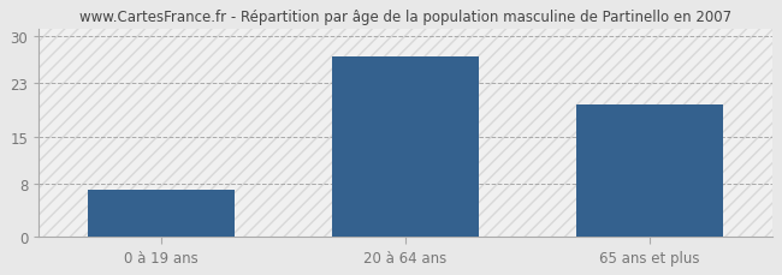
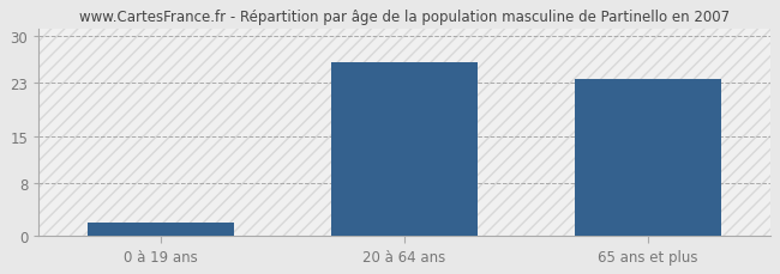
0 à 19 ans: 7.0 -> 2.0
20 à 64 ans: 27.0 -> 26.0
65 ans et plus: 19.8 -> 23.5
